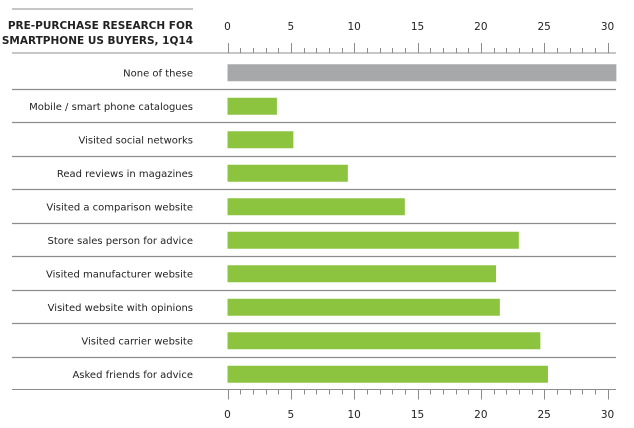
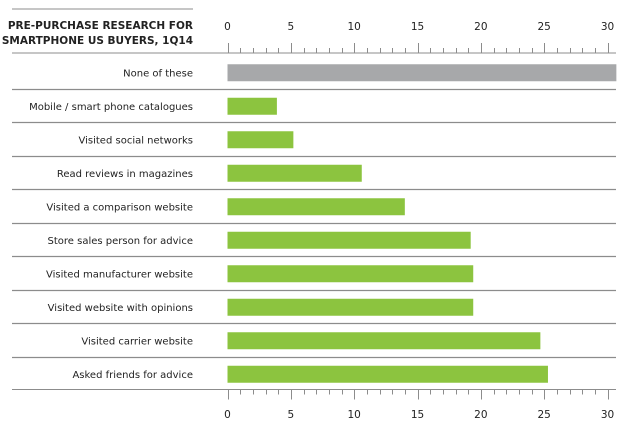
Read reviews in magazines: 9.5 -> 10.6
Store sales person for advice: 23.0 -> 19.2
Visited manufacturer website: 21.2 -> 19.4
Visited website with opinions: 21.5 -> 19.4
